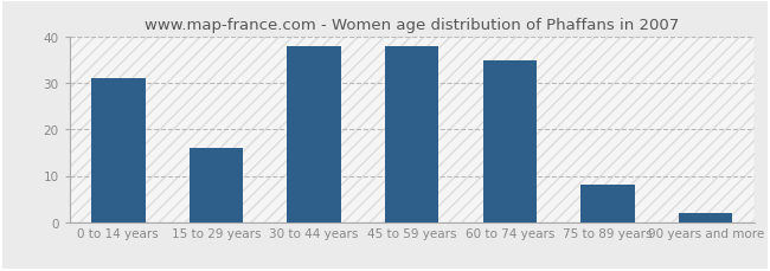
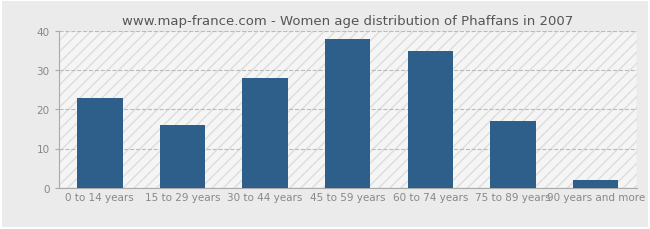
0 to 14 years: 31 -> 23
30 to 44 years: 38 -> 28
75 to 89 years: 8 -> 17
